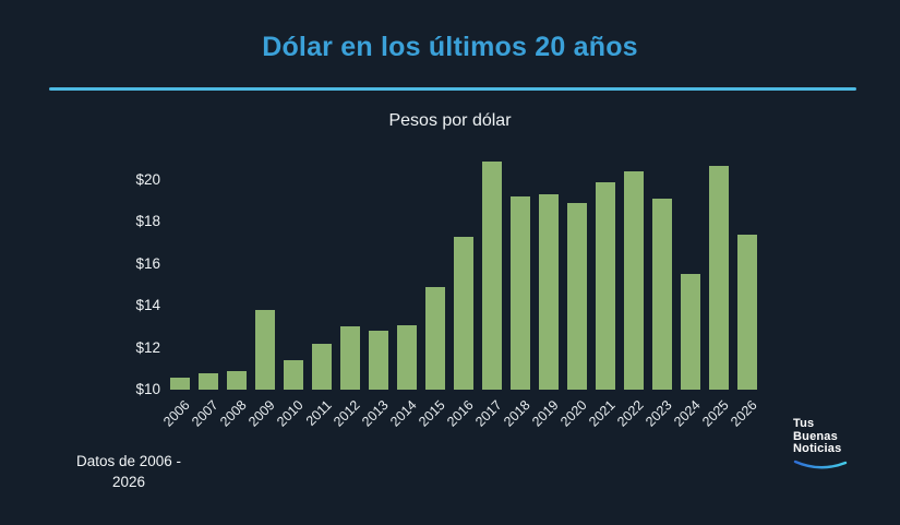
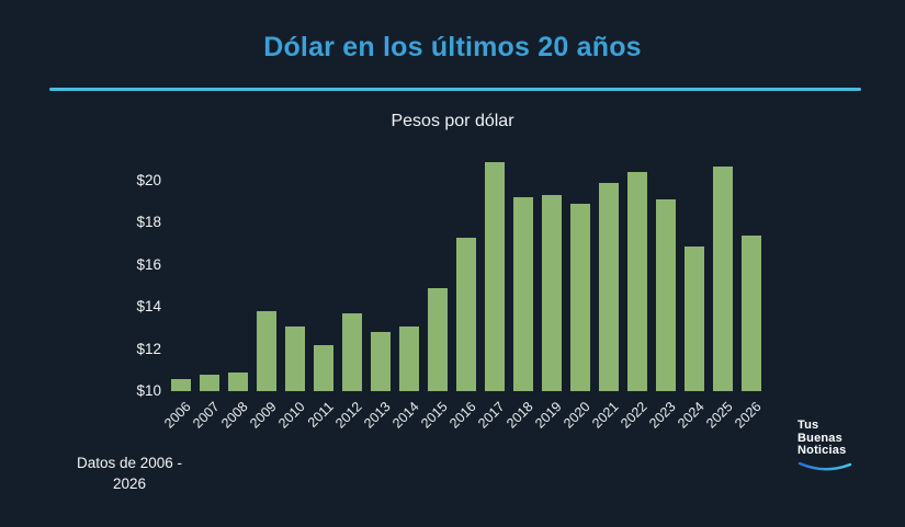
2010: $11.4 -> $13.1
2012: $13.0 -> $13.7
2024: $15.5 -> $16.9
